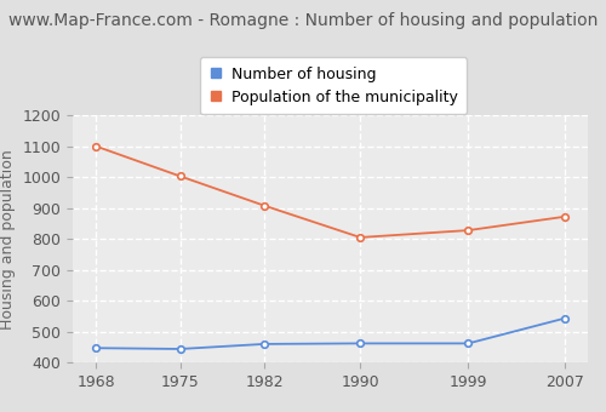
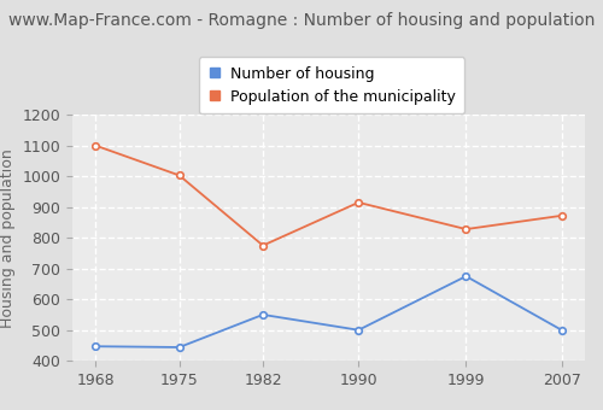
Number of housing/1982: 460 -> 550
Population of the municipality/1982: 908 -> 775
Number of housing/1990: 462 -> 500
Population of the municipality/1990: 805 -> 915
Number of housing/1999: 462 -> 675
Number of housing/2007: 543 -> 500
